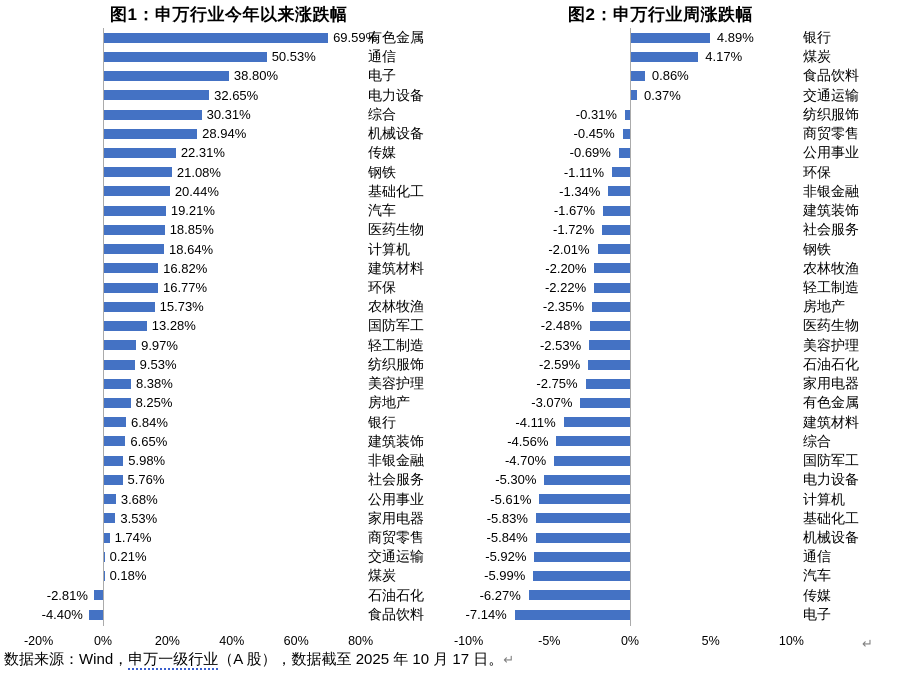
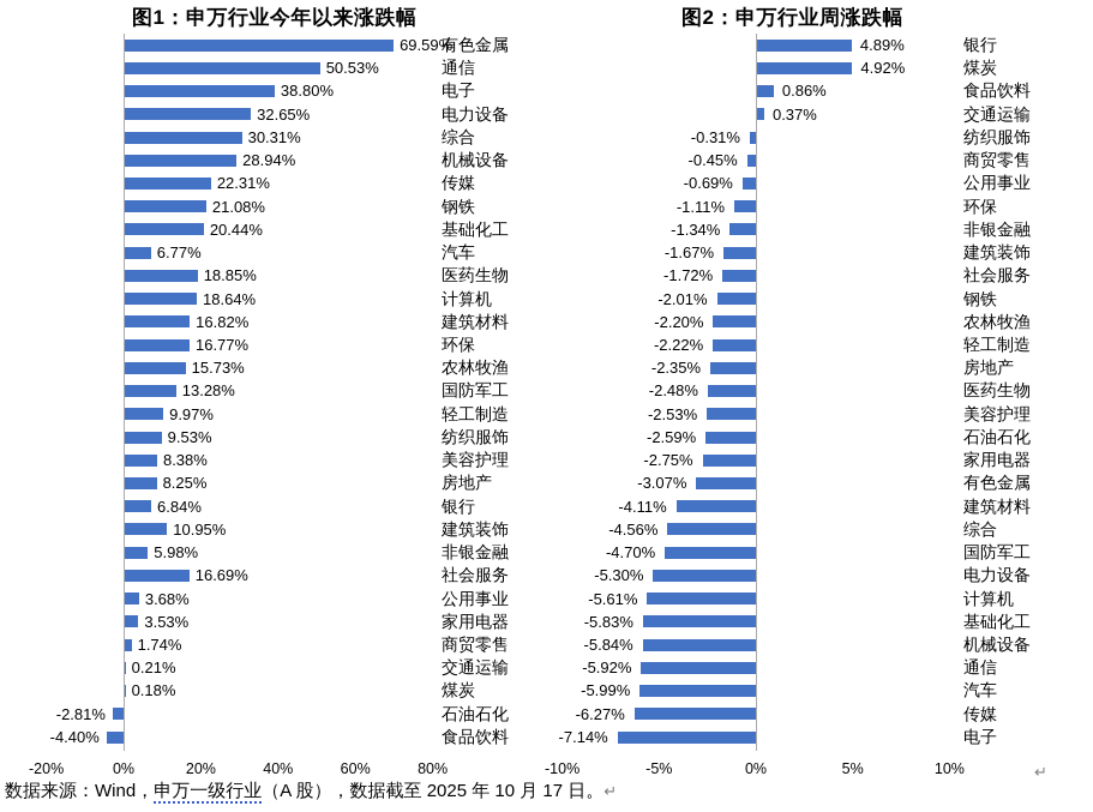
图1：申万行业今年以来涨跌幅/汽车: 19.21% -> 6.77%
图1：申万行业今年以来涨跌幅/建筑装饰: 6.65% -> 10.95%
图1：申万行业今年以来涨跌幅/社会服务: 5.76% -> 16.69%
图2：申万行业周涨跌幅/煤炭: 4.17% -> 4.92%
